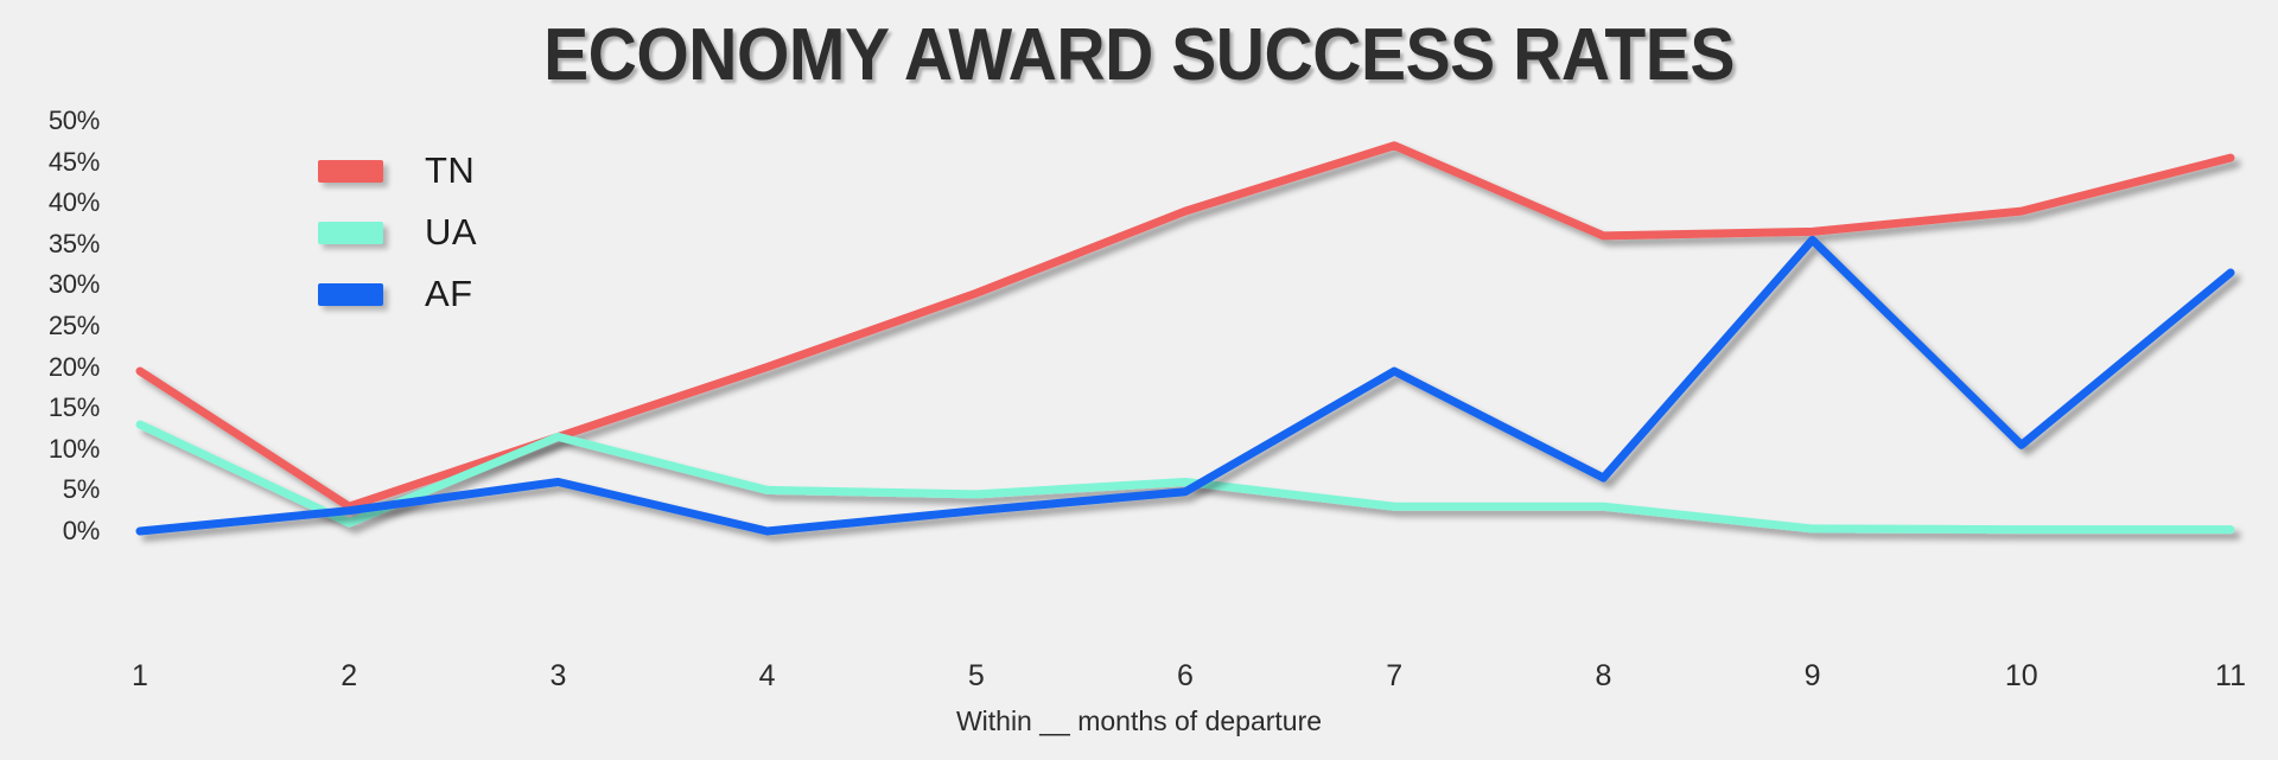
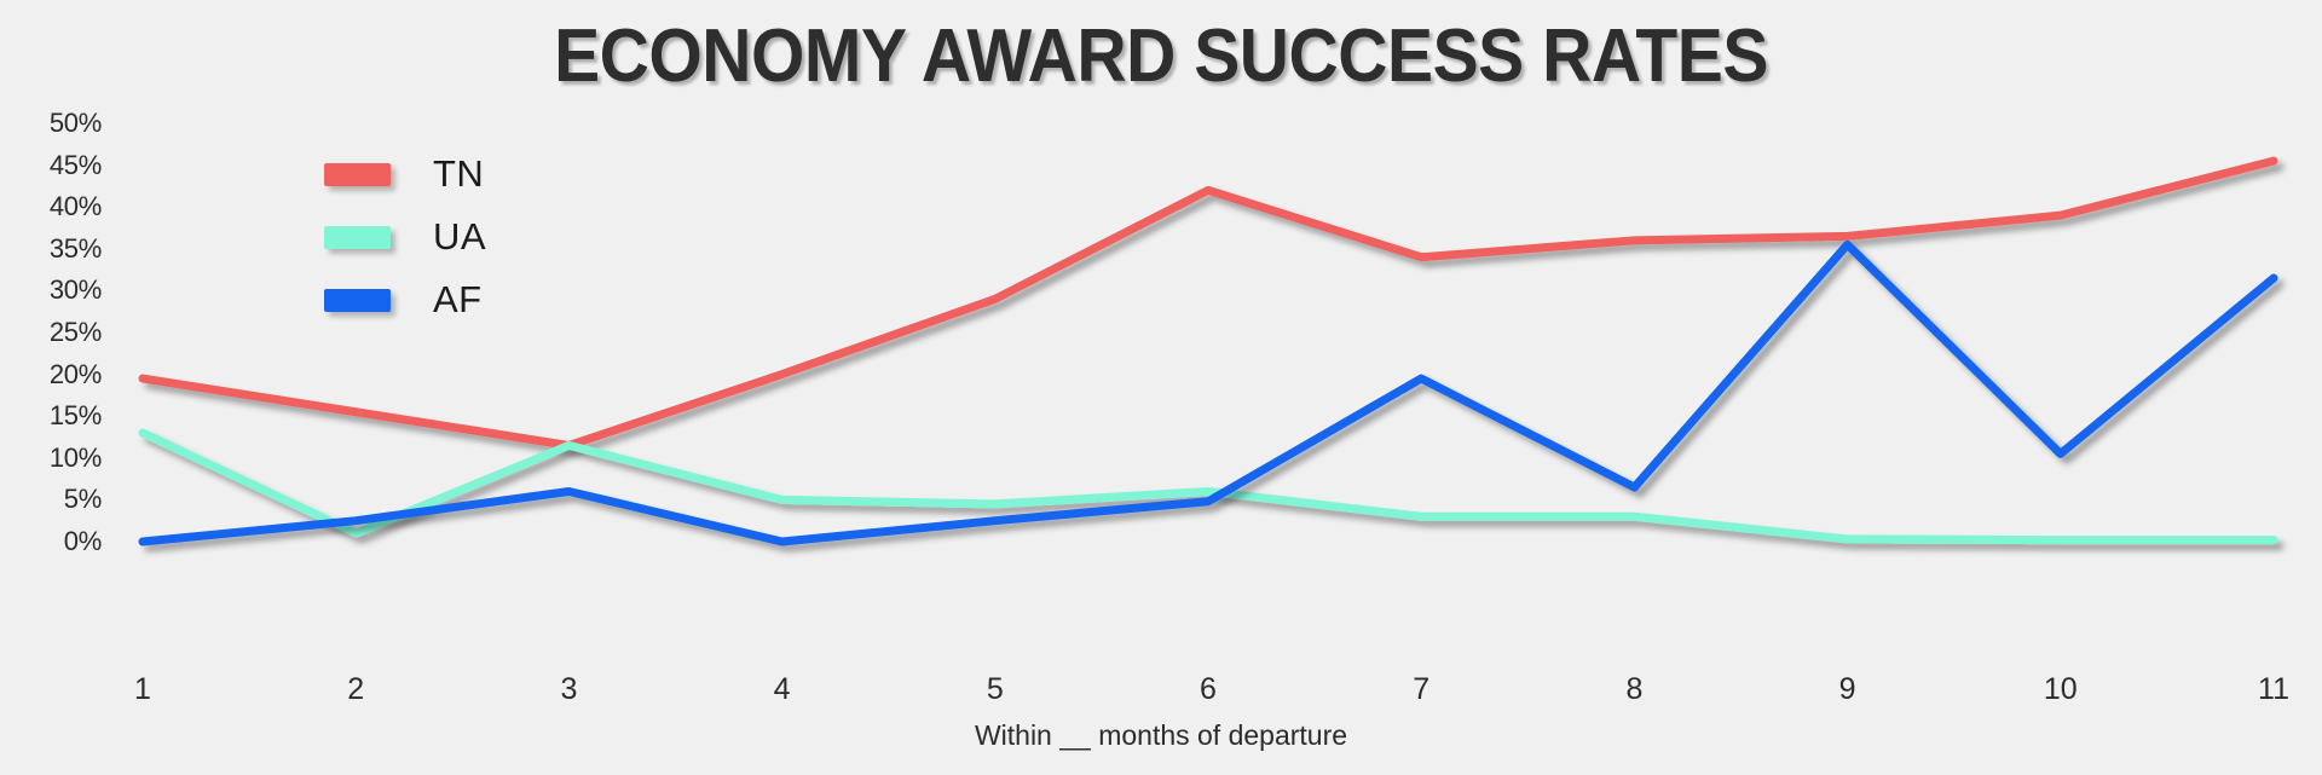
TN/2: 3% -> 16%
TN/6: 39% -> 42%
TN/7: 47% -> 34%
